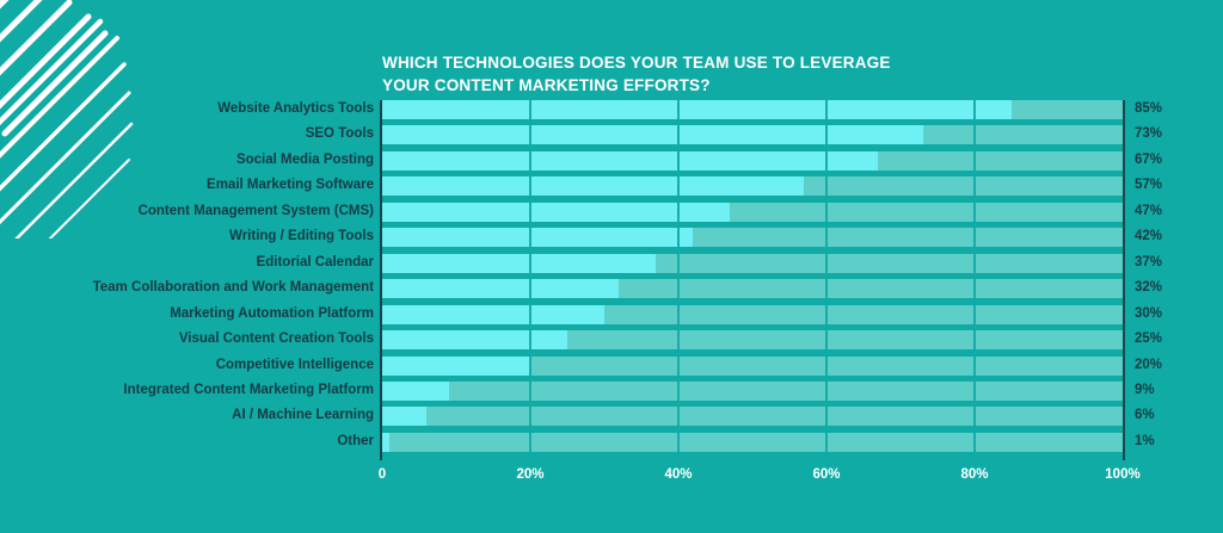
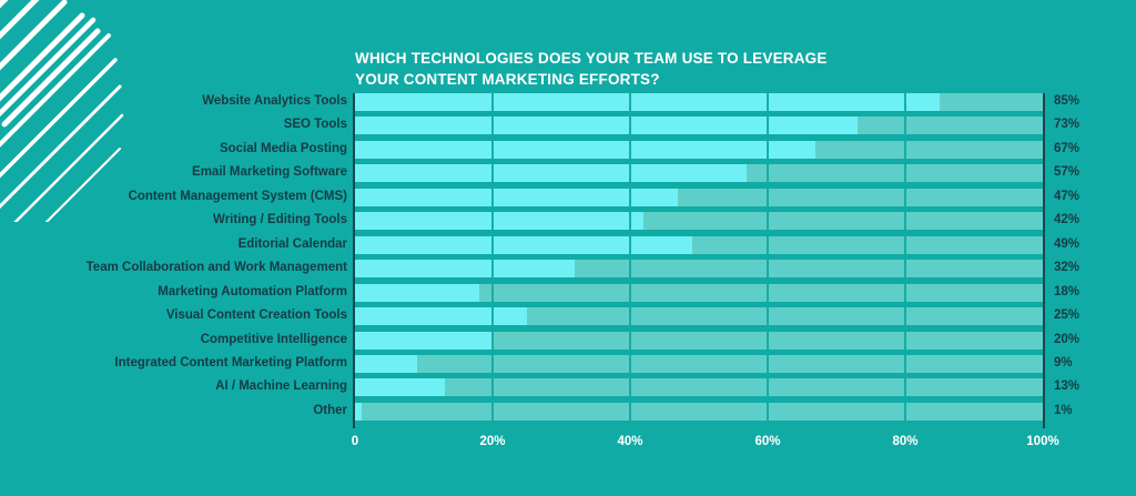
Editorial Calendar: 37% -> 49%
Marketing Automation Platform: 30% -> 18%
AI / Machine Learning: 6% -> 13%
